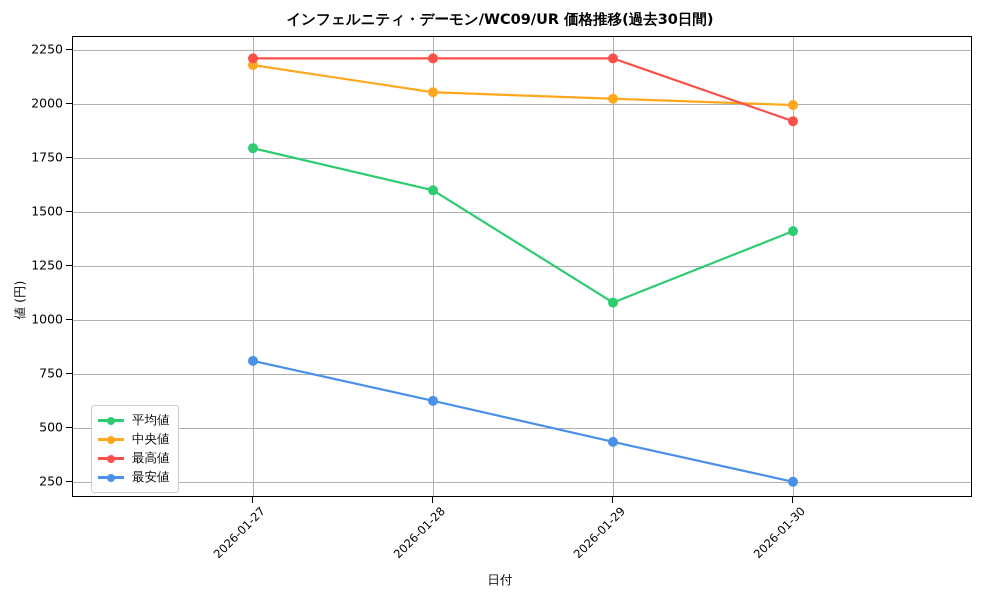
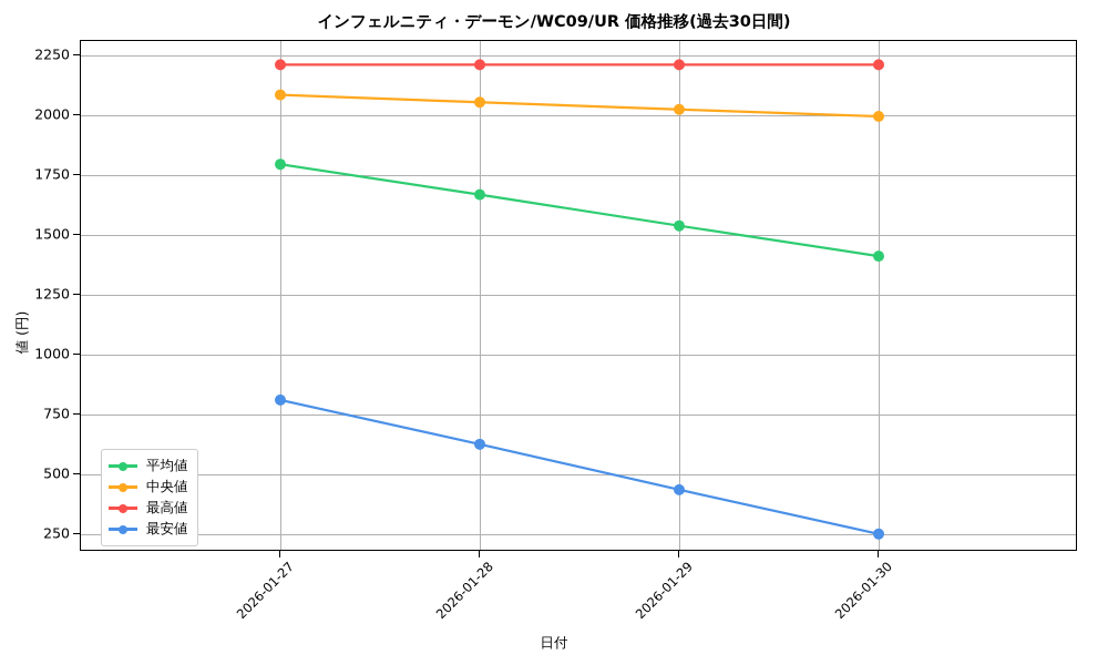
中央値/2026-01-27: 2180 -> 2080
平均値/2026-01-28: 1600 -> 1670
平均値/2026-01-29: 1080 -> 1540
最高値/2026-01-30: 1920 -> 2210
